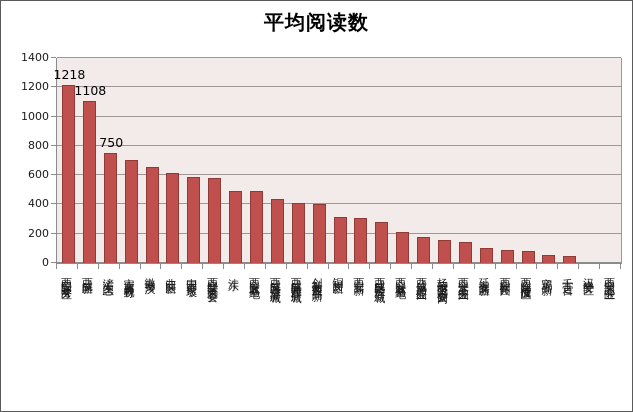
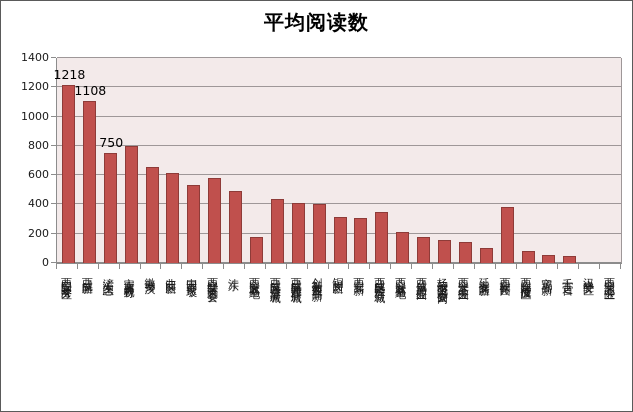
安康高新视野: 700 -> 800
中国蔡家坡: 590 -> 530
西安航天基地: 490 -> 180
西咸新区泾河新城: 280 -> 350
西安软件园: 90 -> 380
